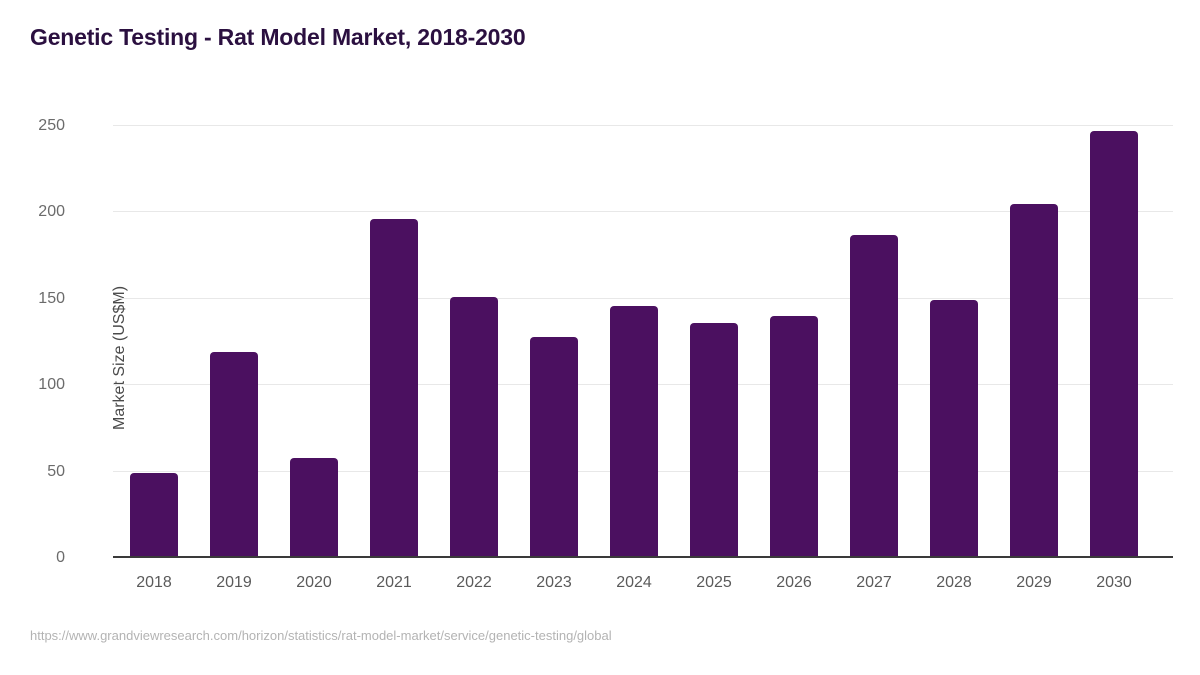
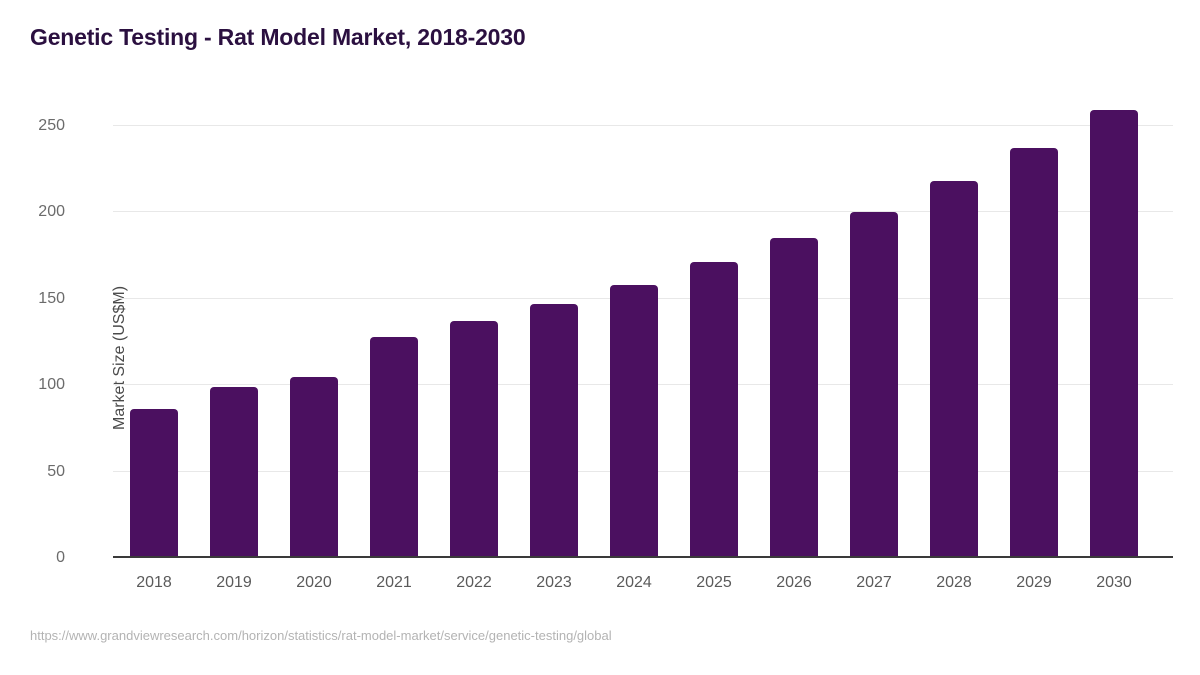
2018: 49 -> 86
2019: 119 -> 99
2020: 58 -> 105
2021: 196 -> 128
2022: 151 -> 137
2023: 128 -> 147
2024: 146 -> 158
2025: 136 -> 171
2026: 140 -> 185
2027: 187 -> 200
2028: 149 -> 218
2029: 205 -> 237
2030: 247 -> 259
